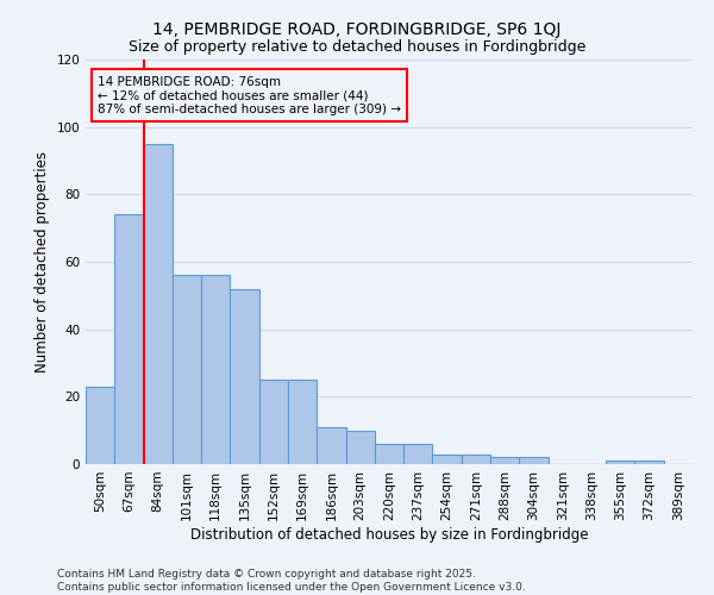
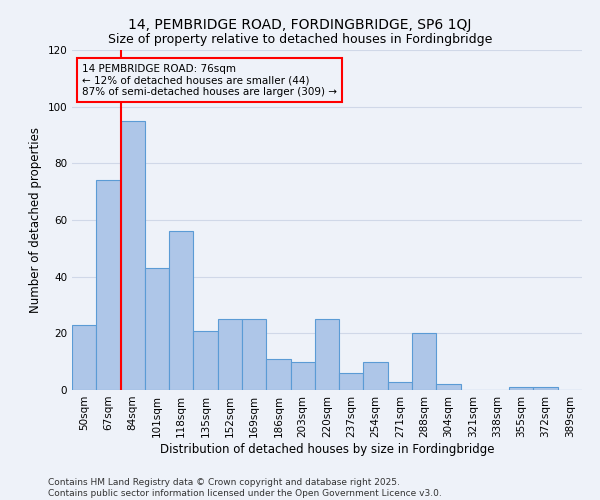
101sqm: 56 -> 43
135sqm: 52 -> 21
220sqm: 6 -> 25
254sqm: 3 -> 10
288sqm: 2 -> 20
